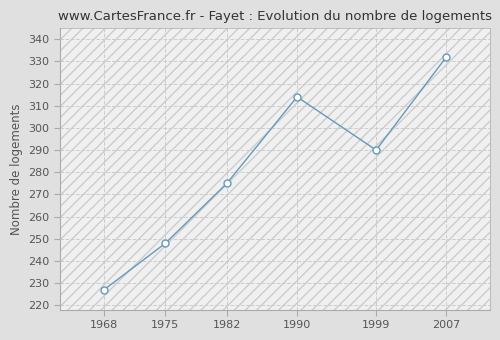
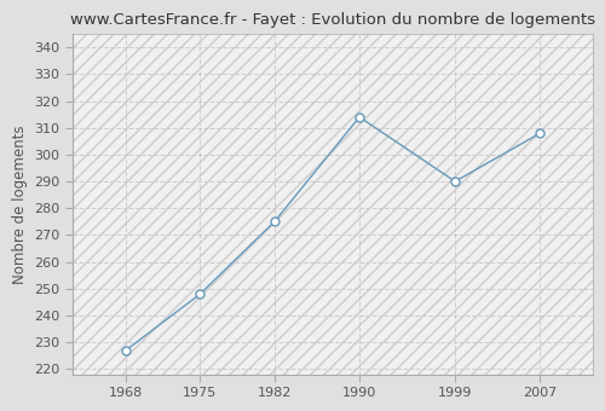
2007: 332 -> 308
